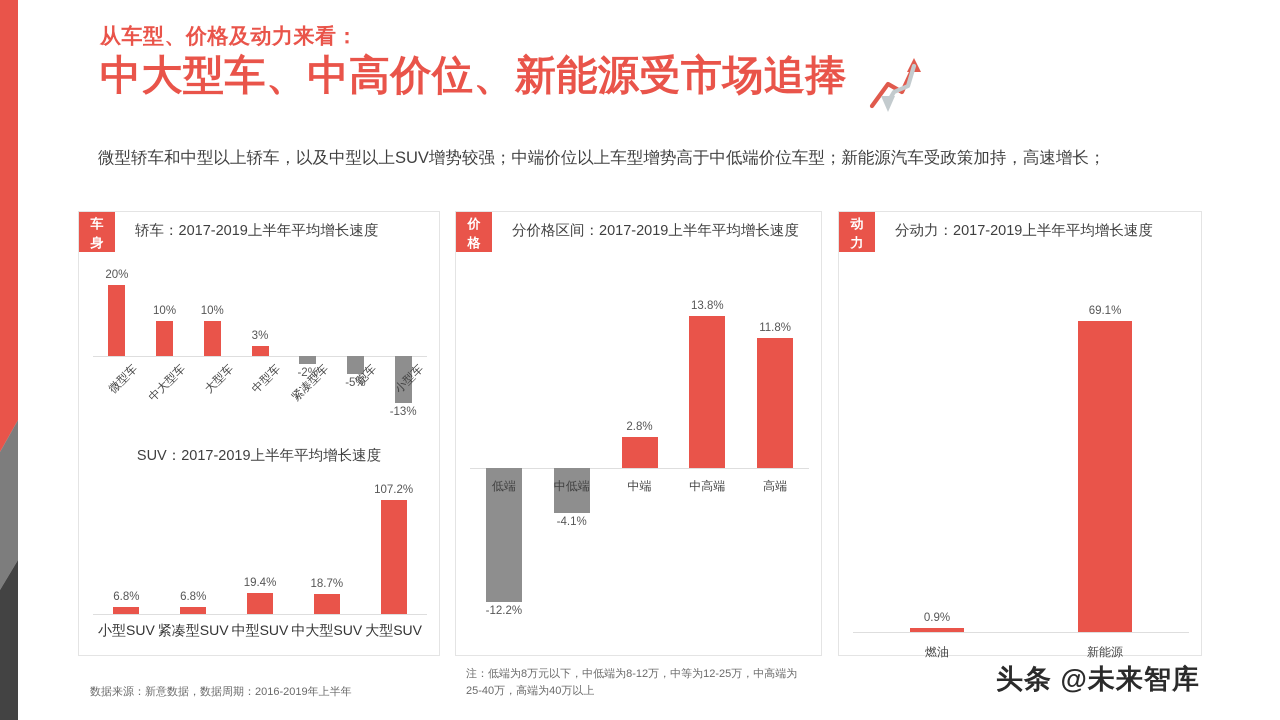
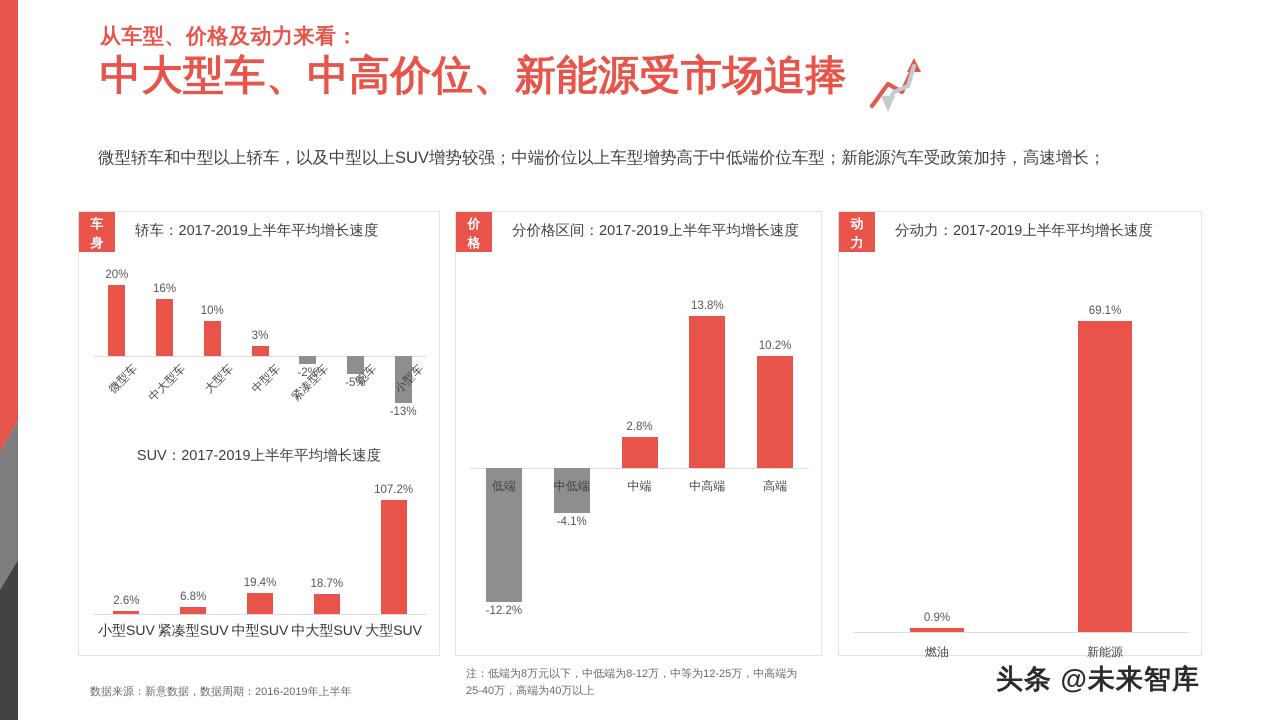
轿车：2017-2019上半年平均增长速度/中大型车: 10% -> 16%
SUV：2017-2019上半年平均增长速度/小型SUV: 6.8% -> 2.6%
分价格区间：2017-2019上半年平均增长速度/高端: 11.8% -> 10.2%
